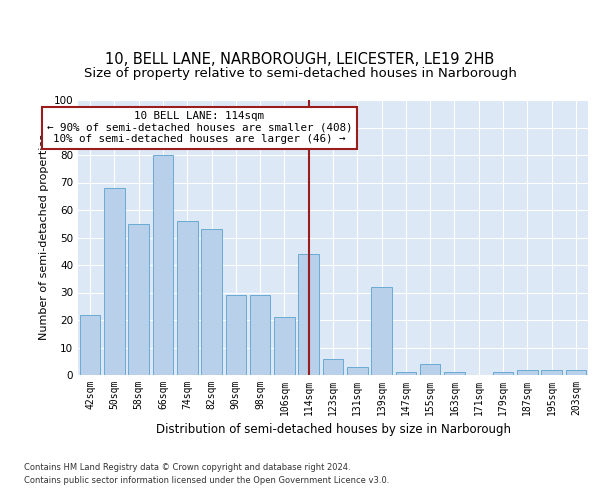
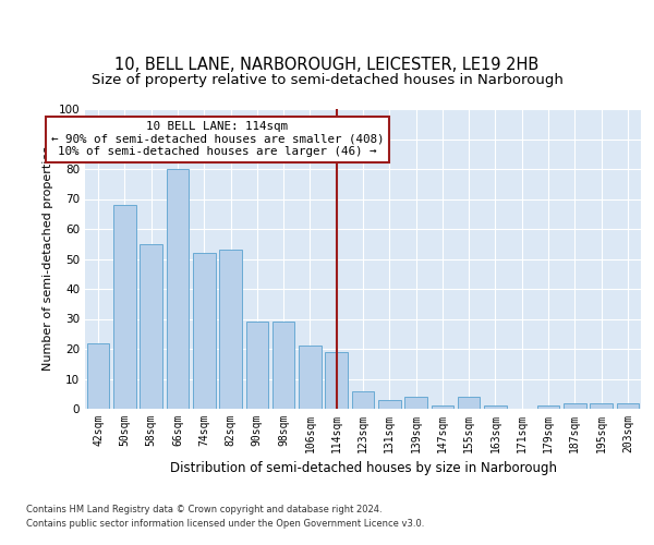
74sqm: 56 -> 52
114sqm: 44 -> 19
139sqm: 32 -> 4
